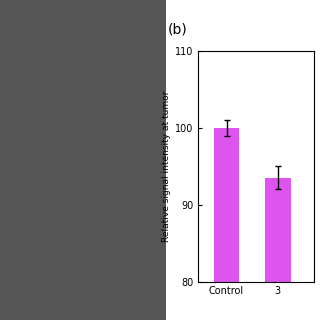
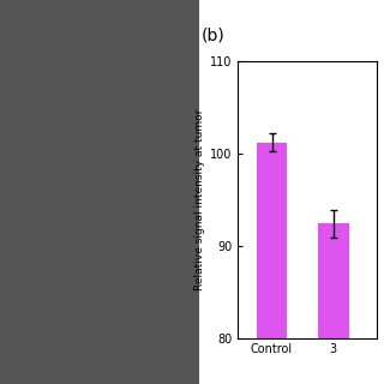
Control: 100.0 -> 101.2
3: 93.5 -> 92.4
